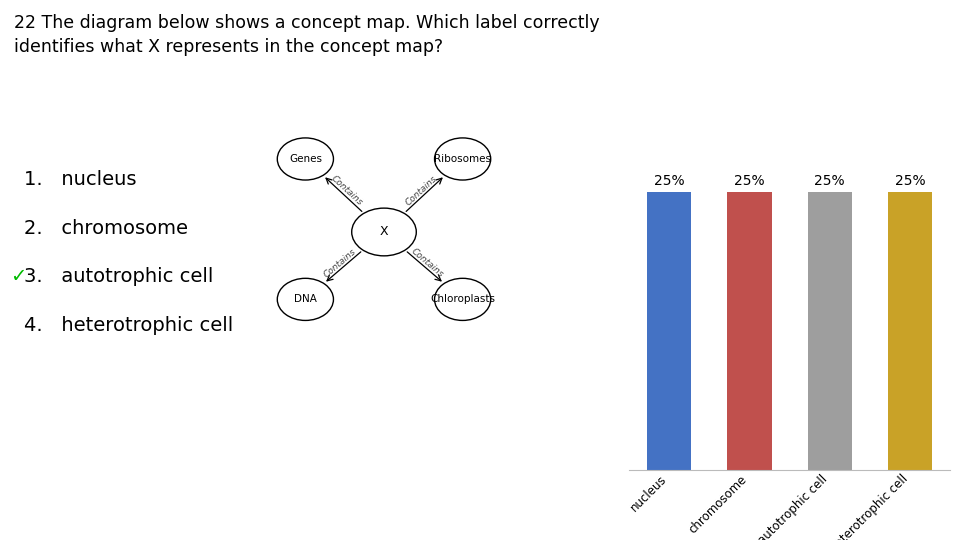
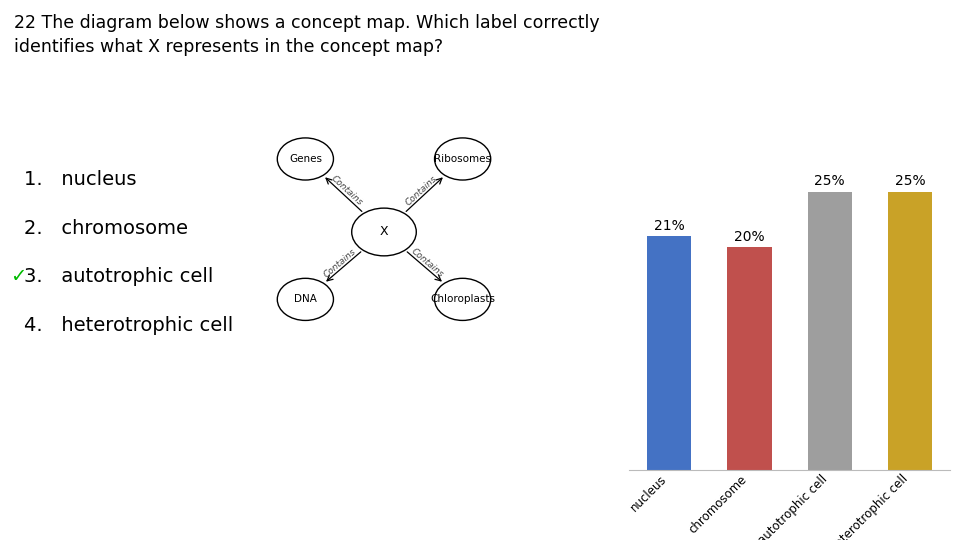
nucleus: 25% -> 21%
chromosome: 25% -> 20%
